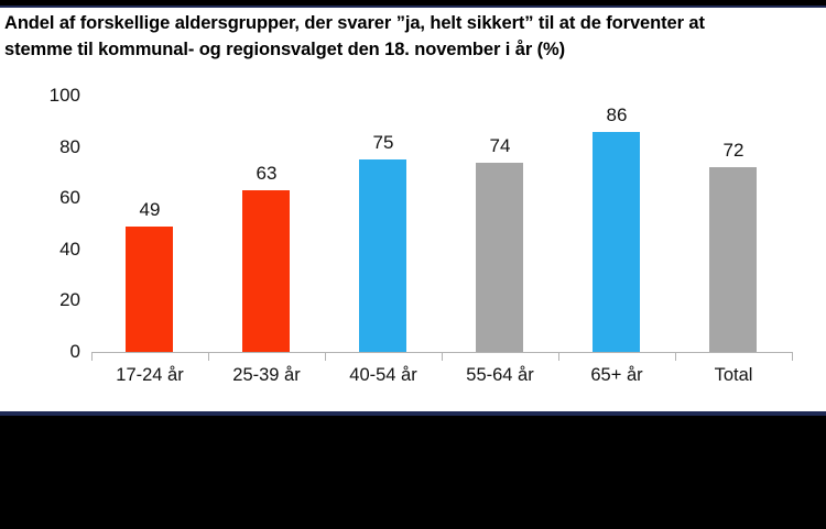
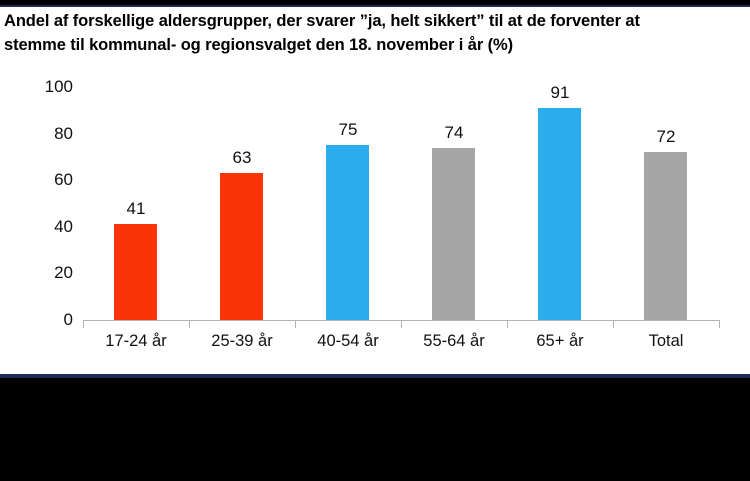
17-24 år: 49 -> 41
65+ år: 86 -> 91
